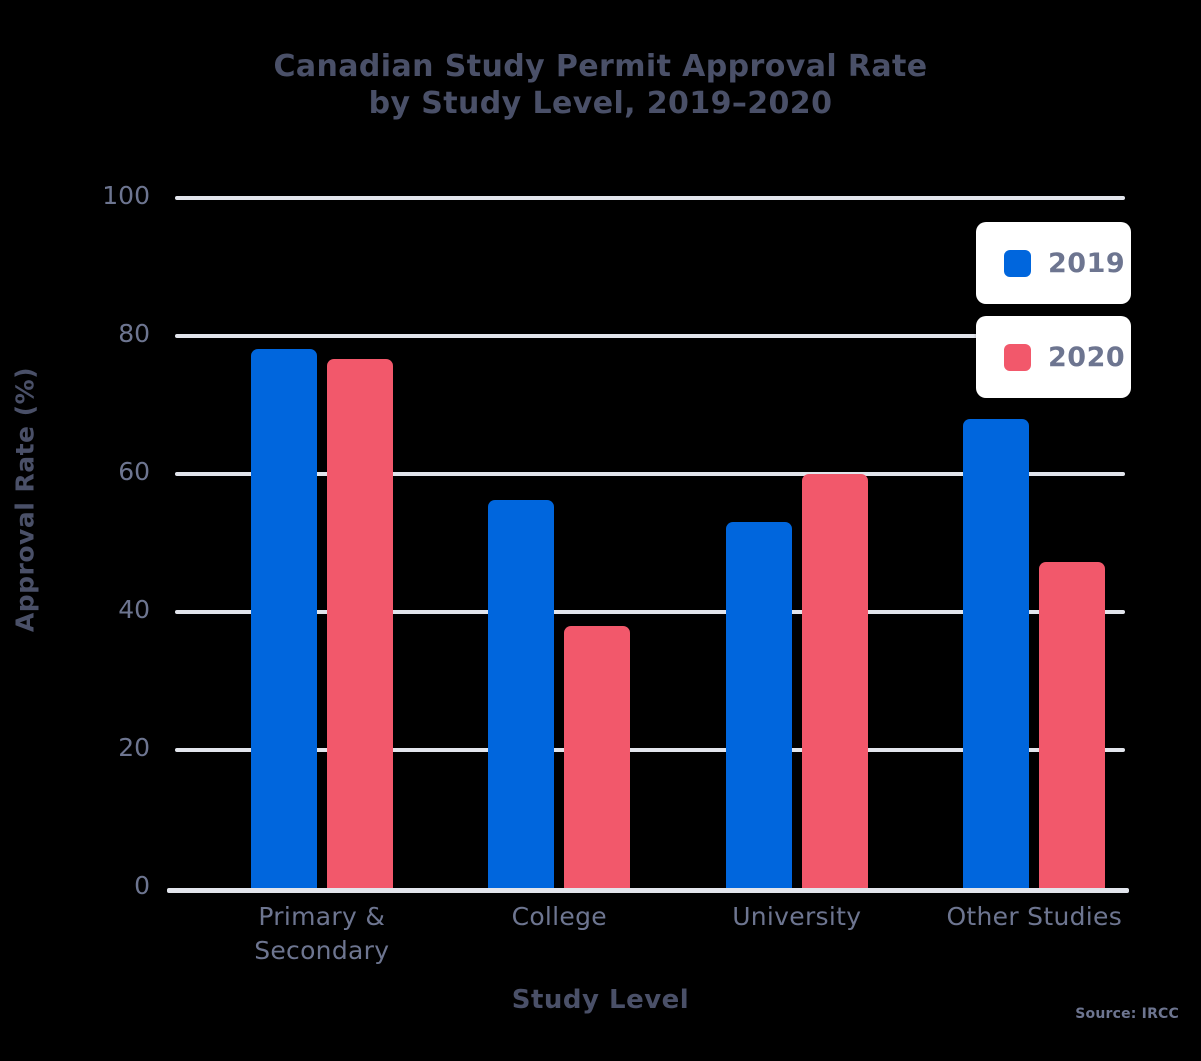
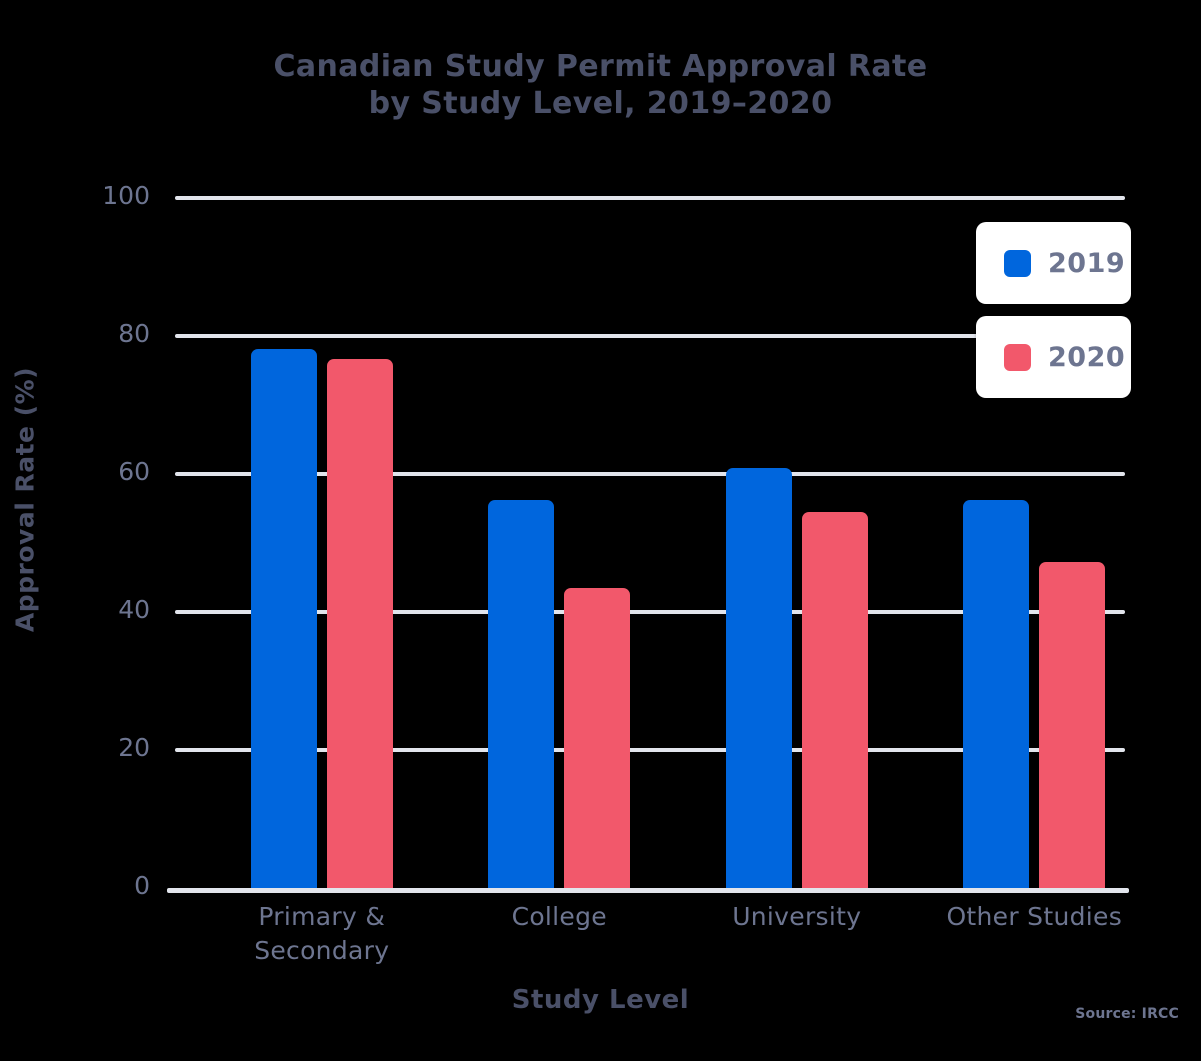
2020/College: 38 -> 44
2019/University: 53 -> 61
2020/University: 60 -> 54
2019/Other Studies: 68 -> 56
